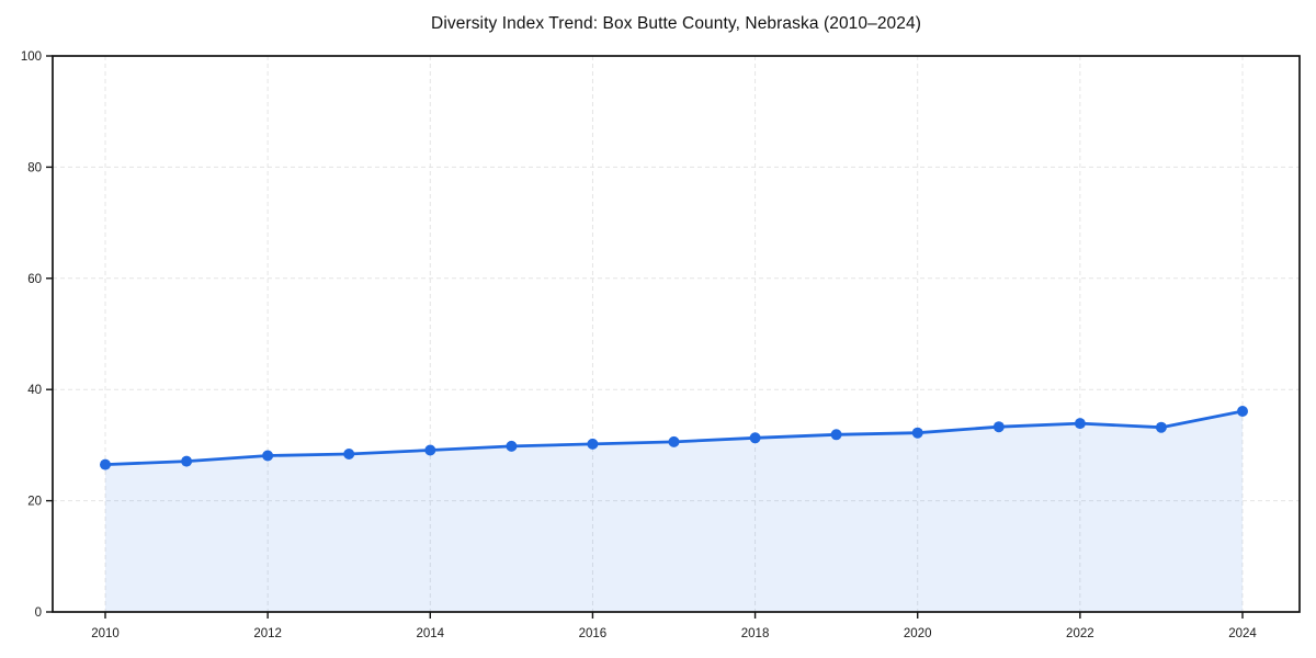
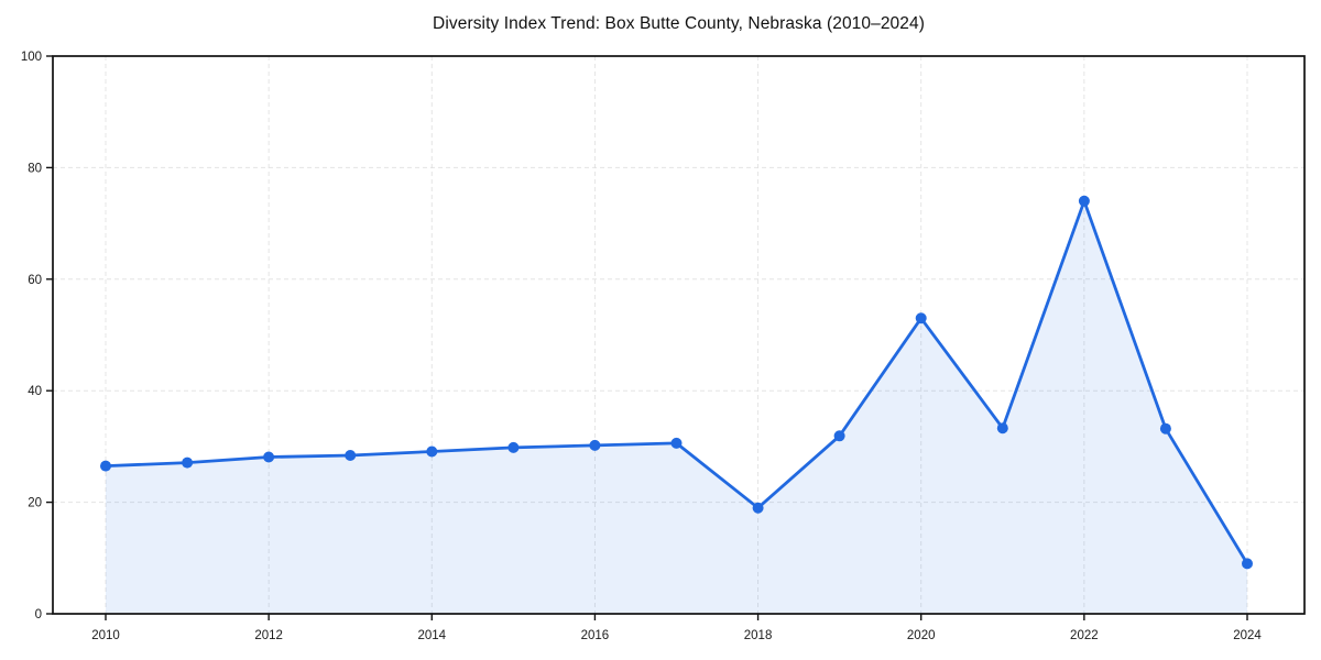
2018: 31 -> 19
2020: 32 -> 53
2022: 34 -> 74
2024: 36 -> 9
